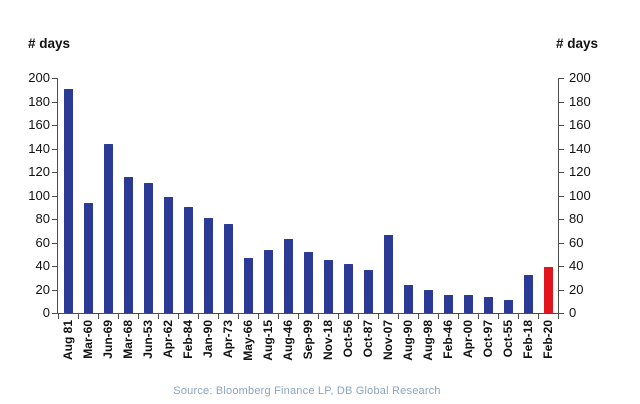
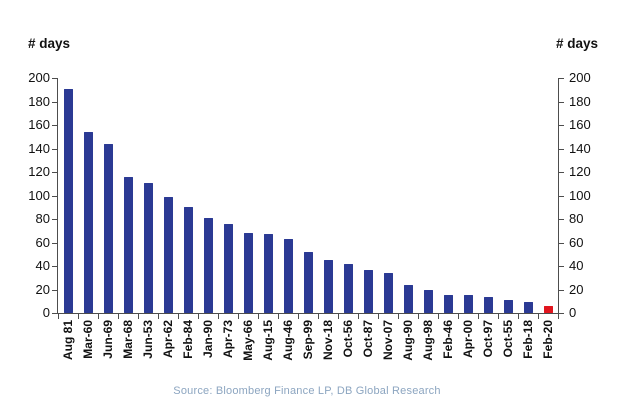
Mar-60: 94 -> 154
May-66: 47 -> 68
Aug-15: 54 -> 67
Nov-07: 66 -> 34
Feb-18: 32 -> 9
Feb-20: 39 -> 6
